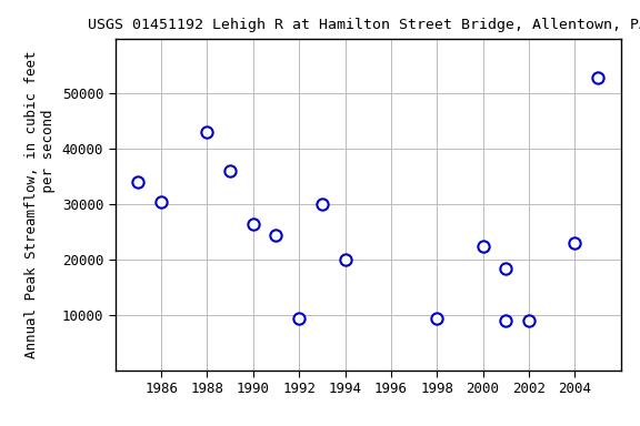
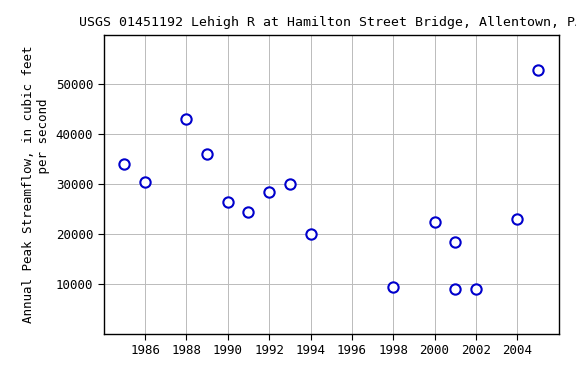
1992: 9500 -> 28500
